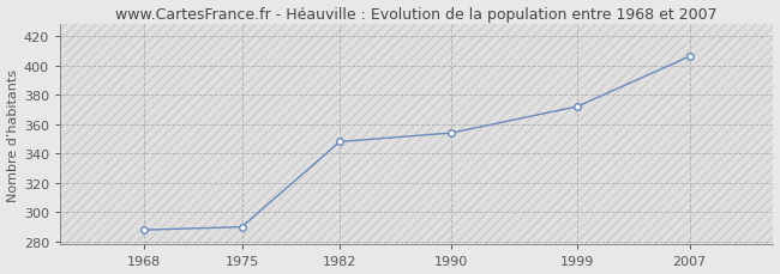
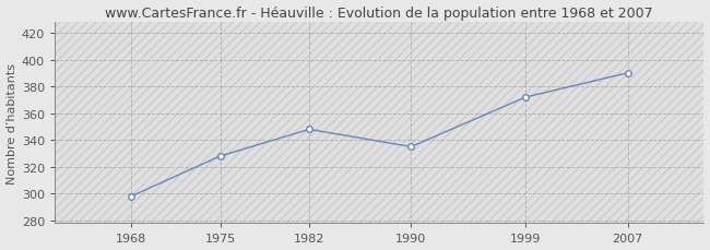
1968: 288 -> 298
1975: 290 -> 328
1990: 354 -> 335
2007: 406 -> 390
